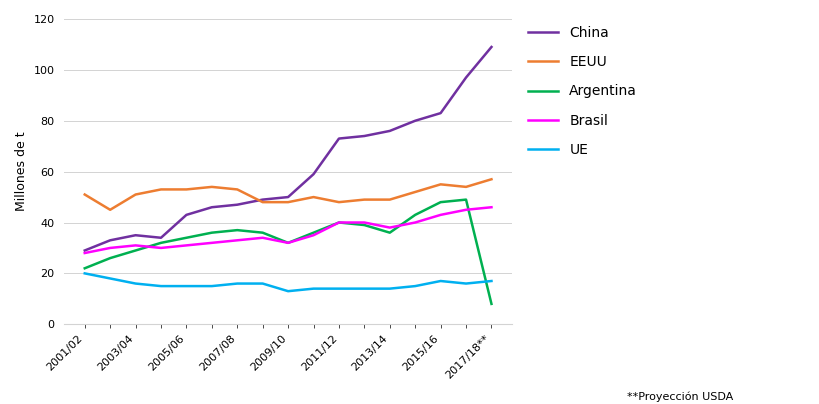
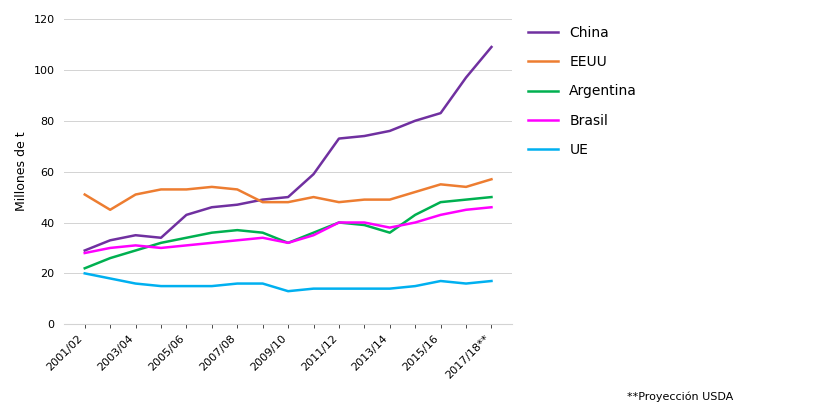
Argentina/2017/18**: 8 -> 50
